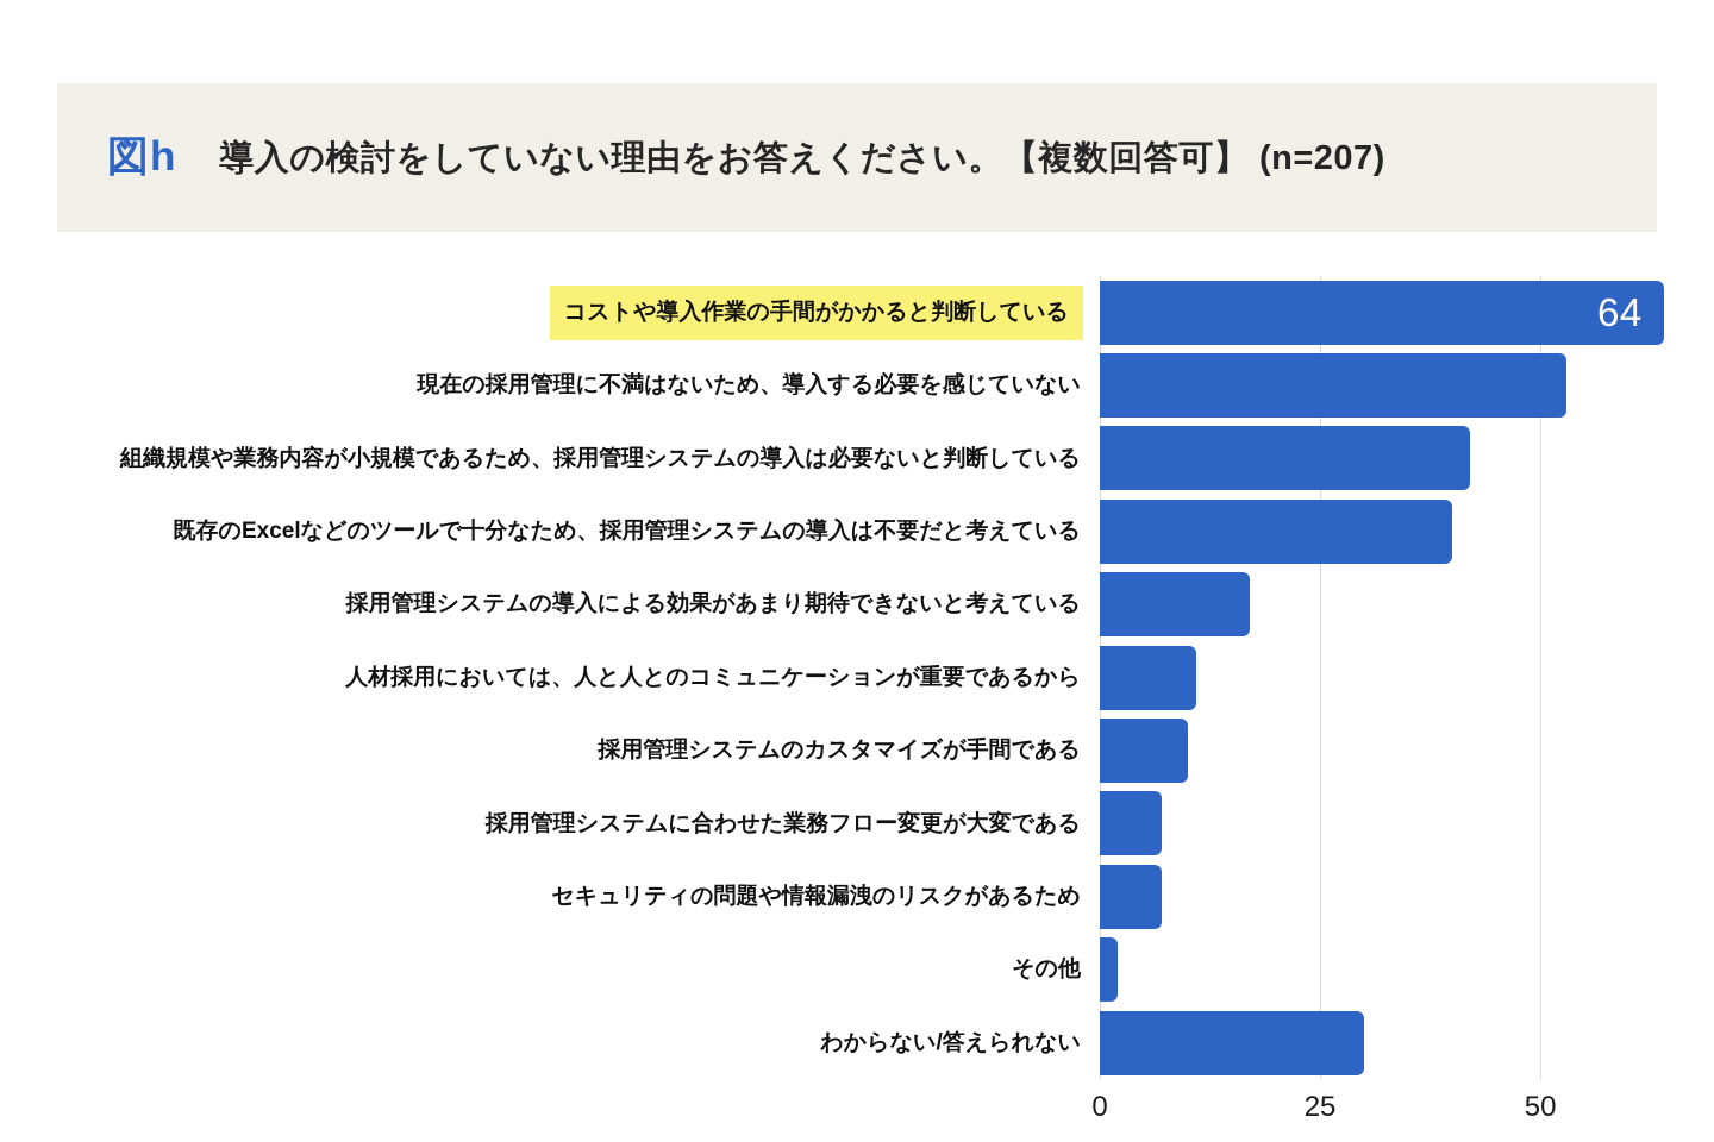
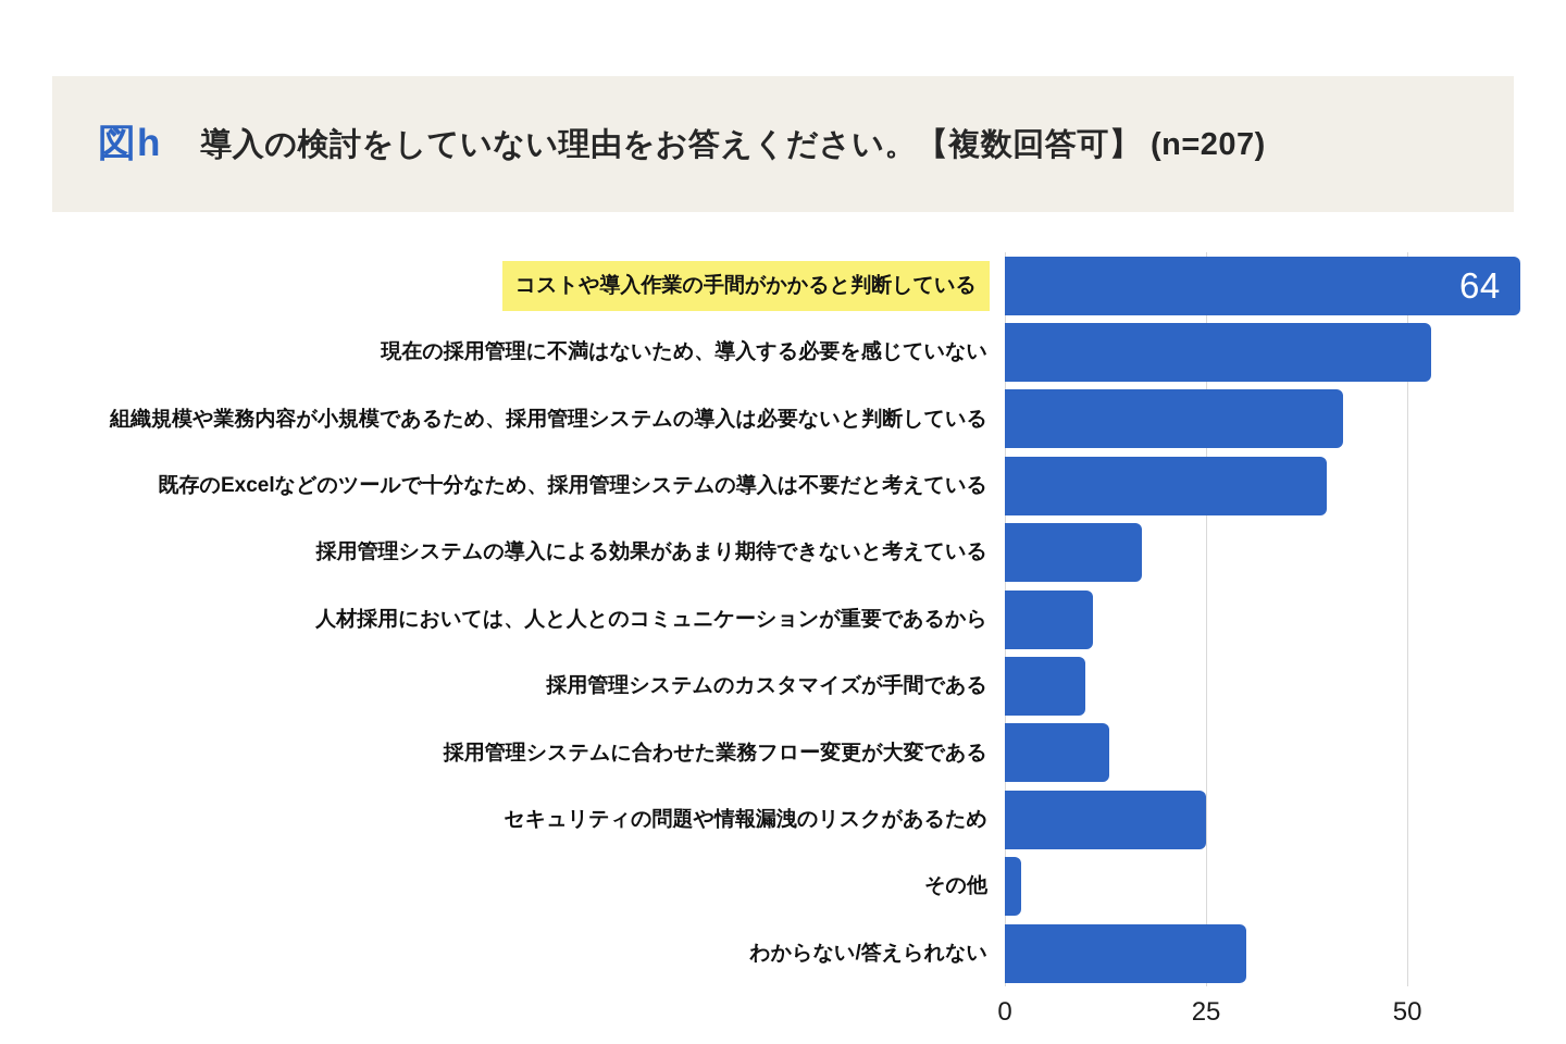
採用管理システムに合わせた業務フロー変更が大変である: 7 -> 13
セキュリティの問題や情報漏洩のリスクがあるため: 7 -> 25
